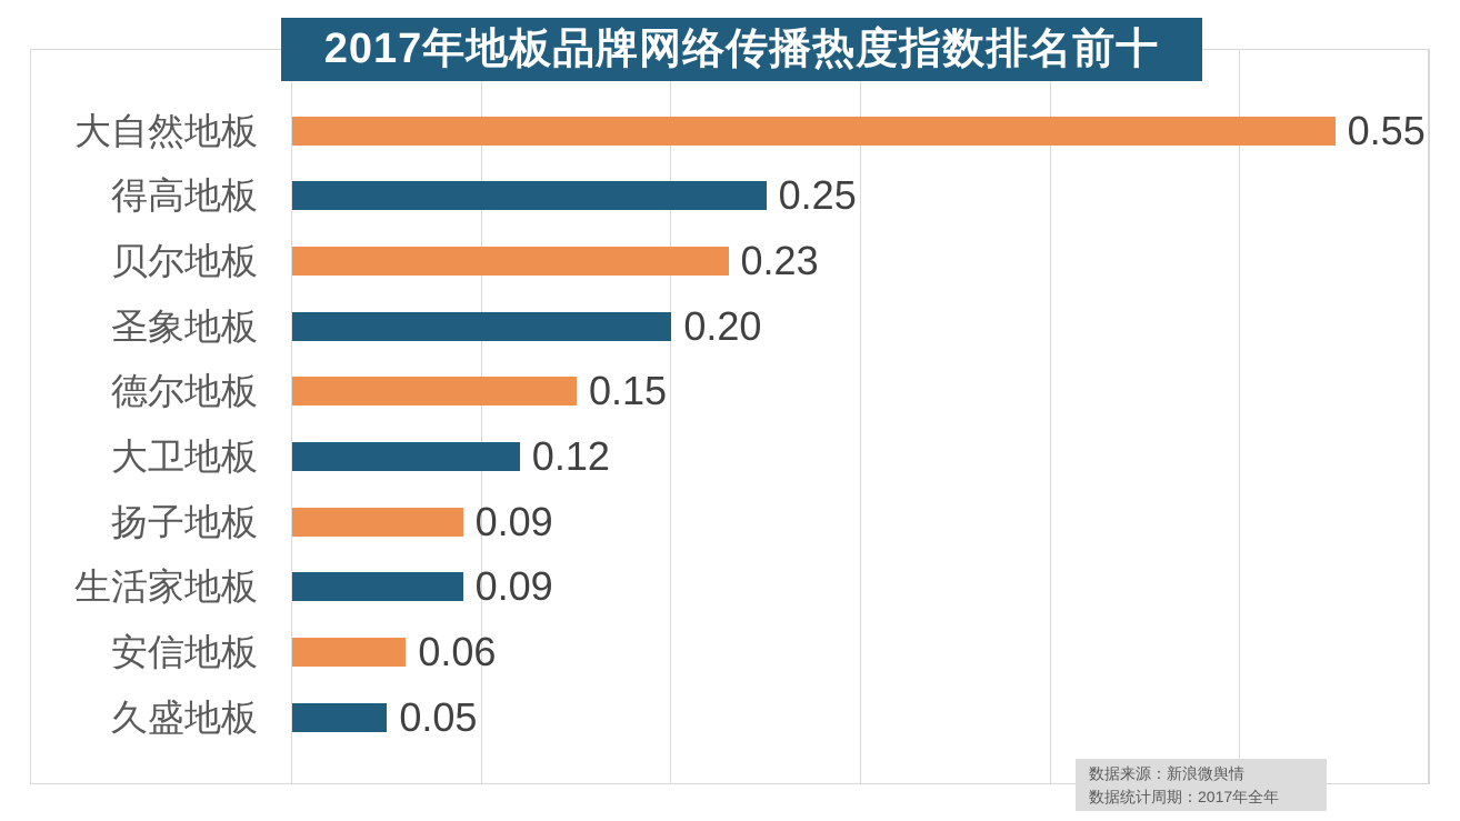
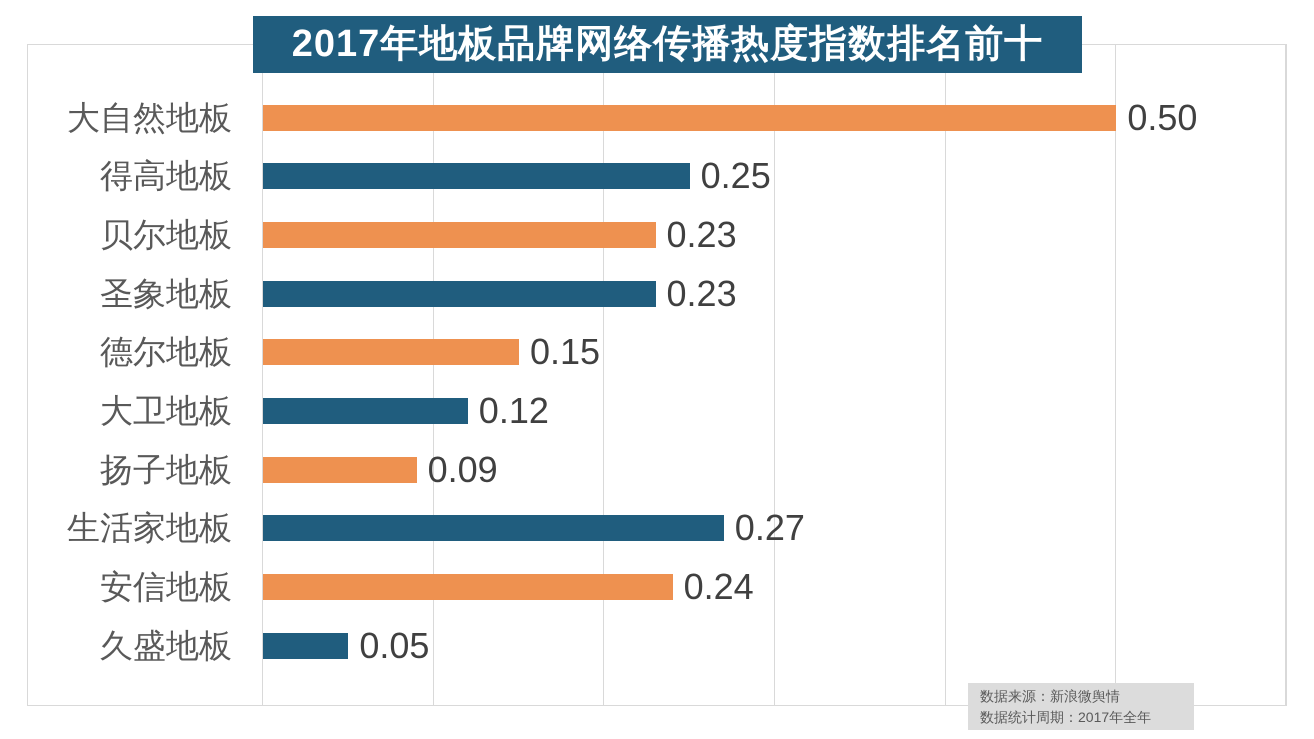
大自然地板: 0.55 -> 0.50
圣象地板: 0.20 -> 0.23
生活家地板: 0.09 -> 0.27
安信地板: 0.06 -> 0.24
